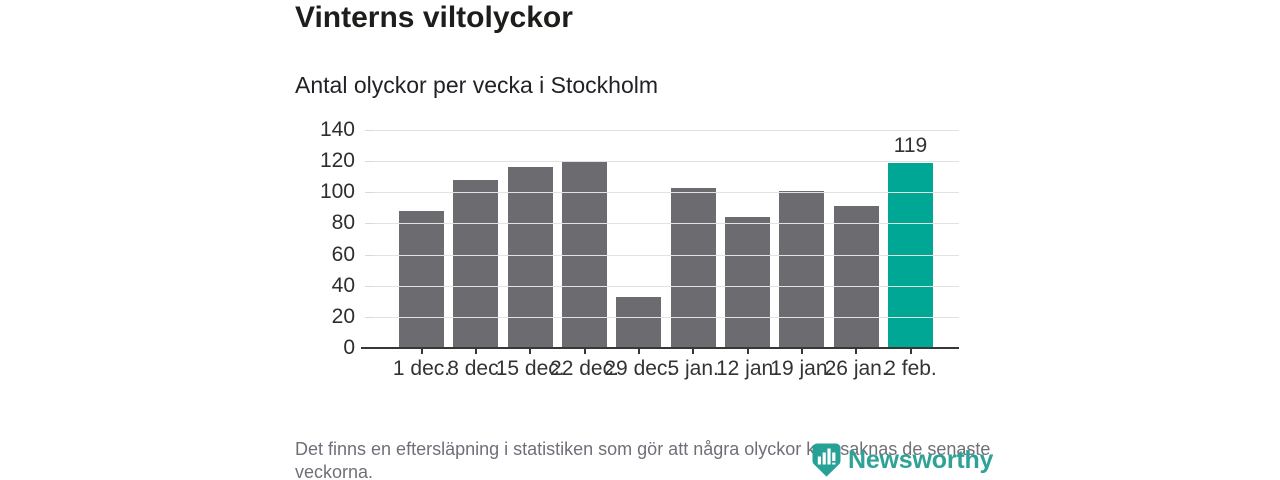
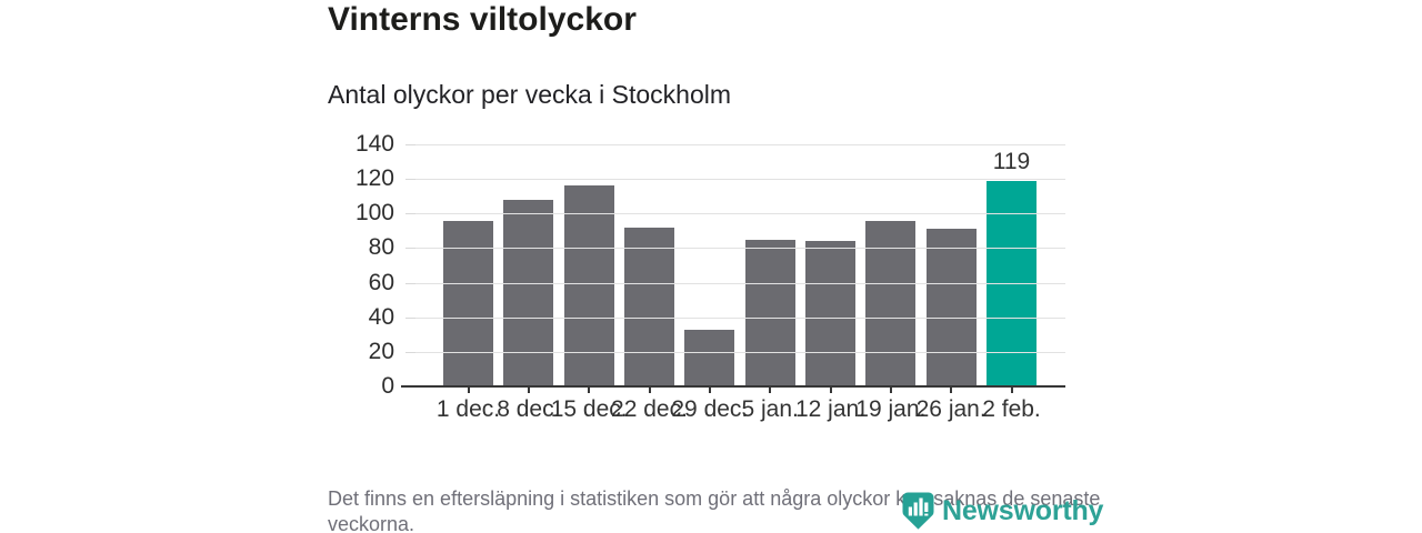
1 dec.: 88 -> 96
22 dec.: 120 -> 92
5 jan.: 103 -> 85
19 jan.: 101 -> 96
